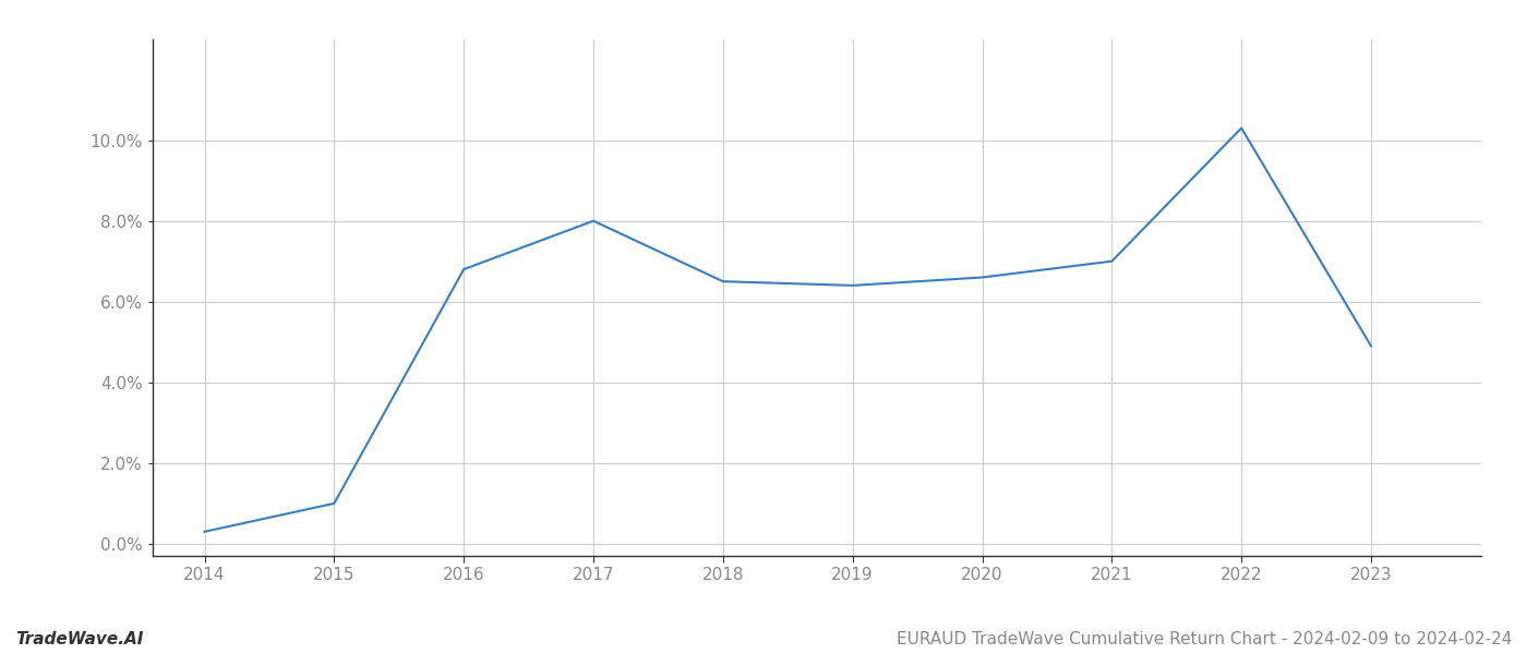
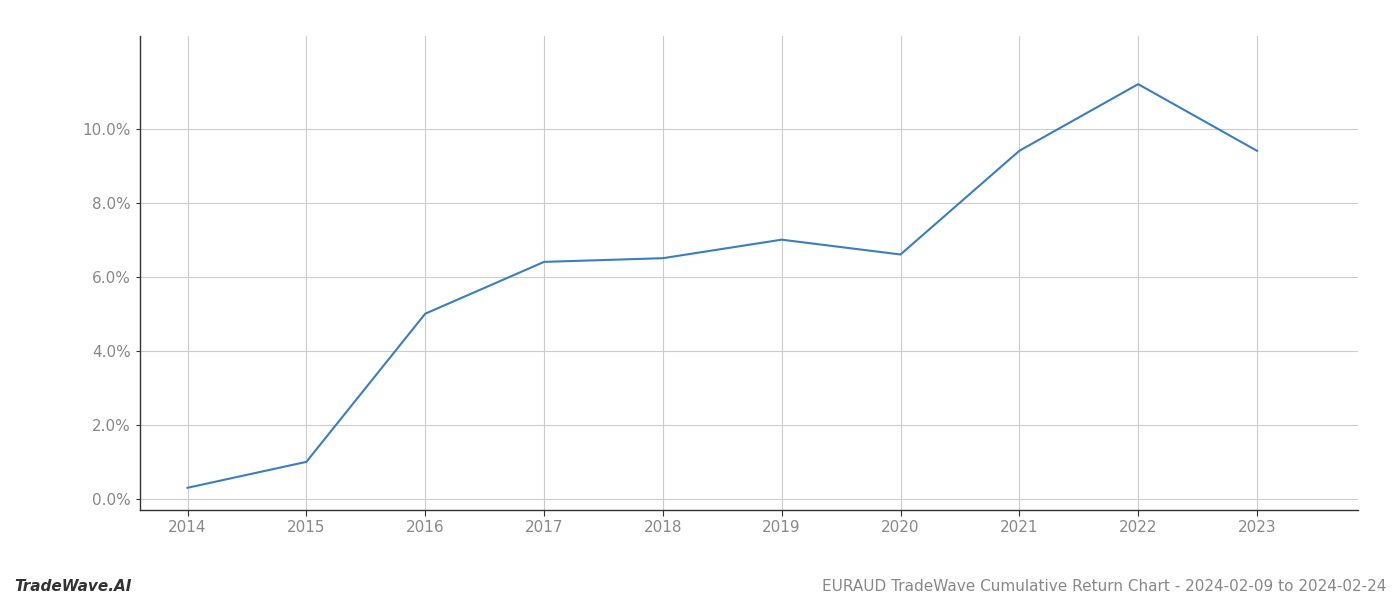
2016: 6.8% -> 5.0%
2017: 8.0% -> 6.4%
2019: 6.4% -> 7.0%
2021: 7.0% -> 9.4%
2022: 10.3% -> 11.2%
2023: 4.9% -> 9.4%
